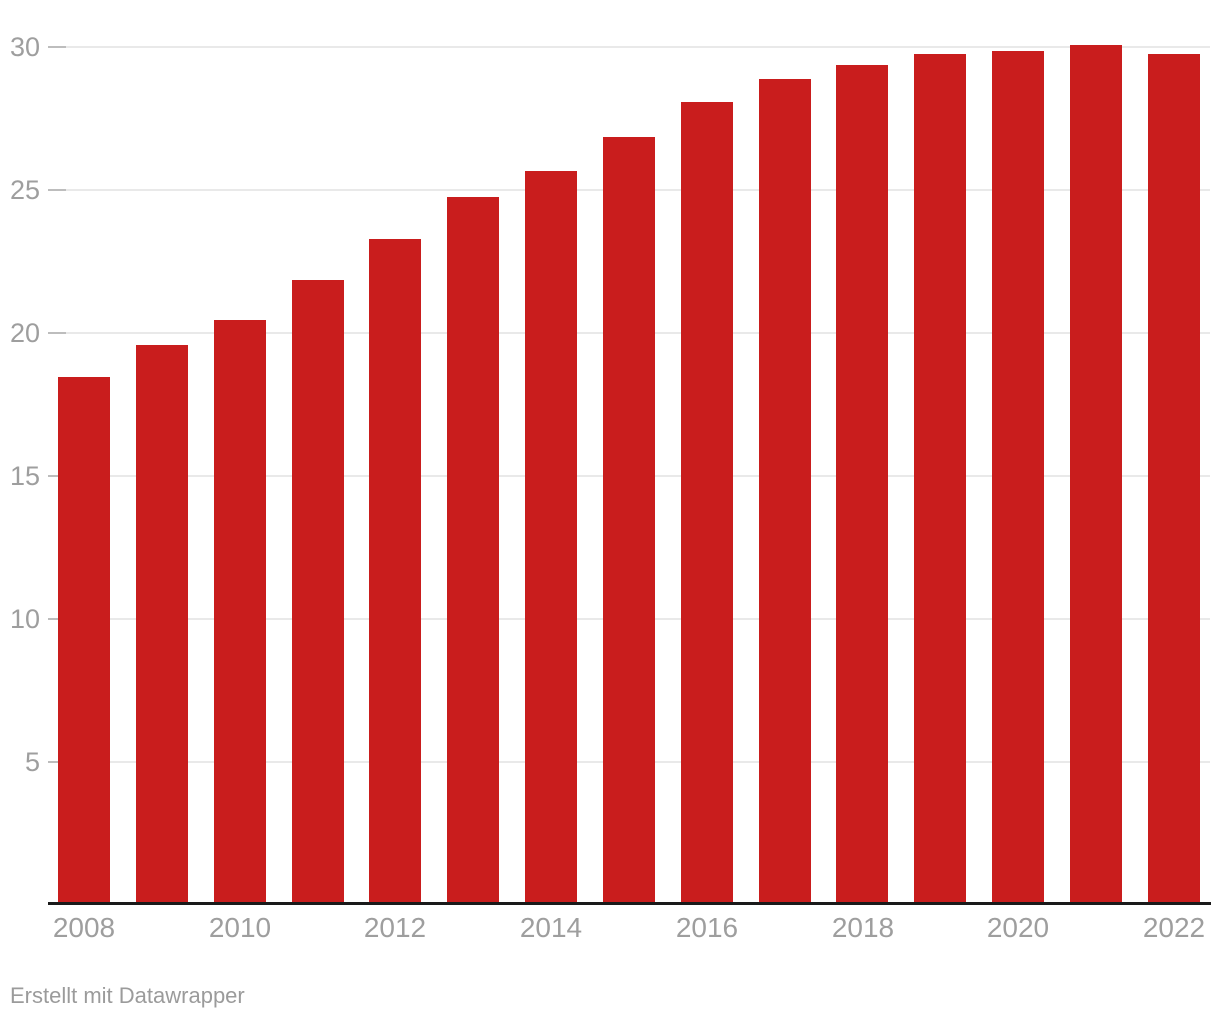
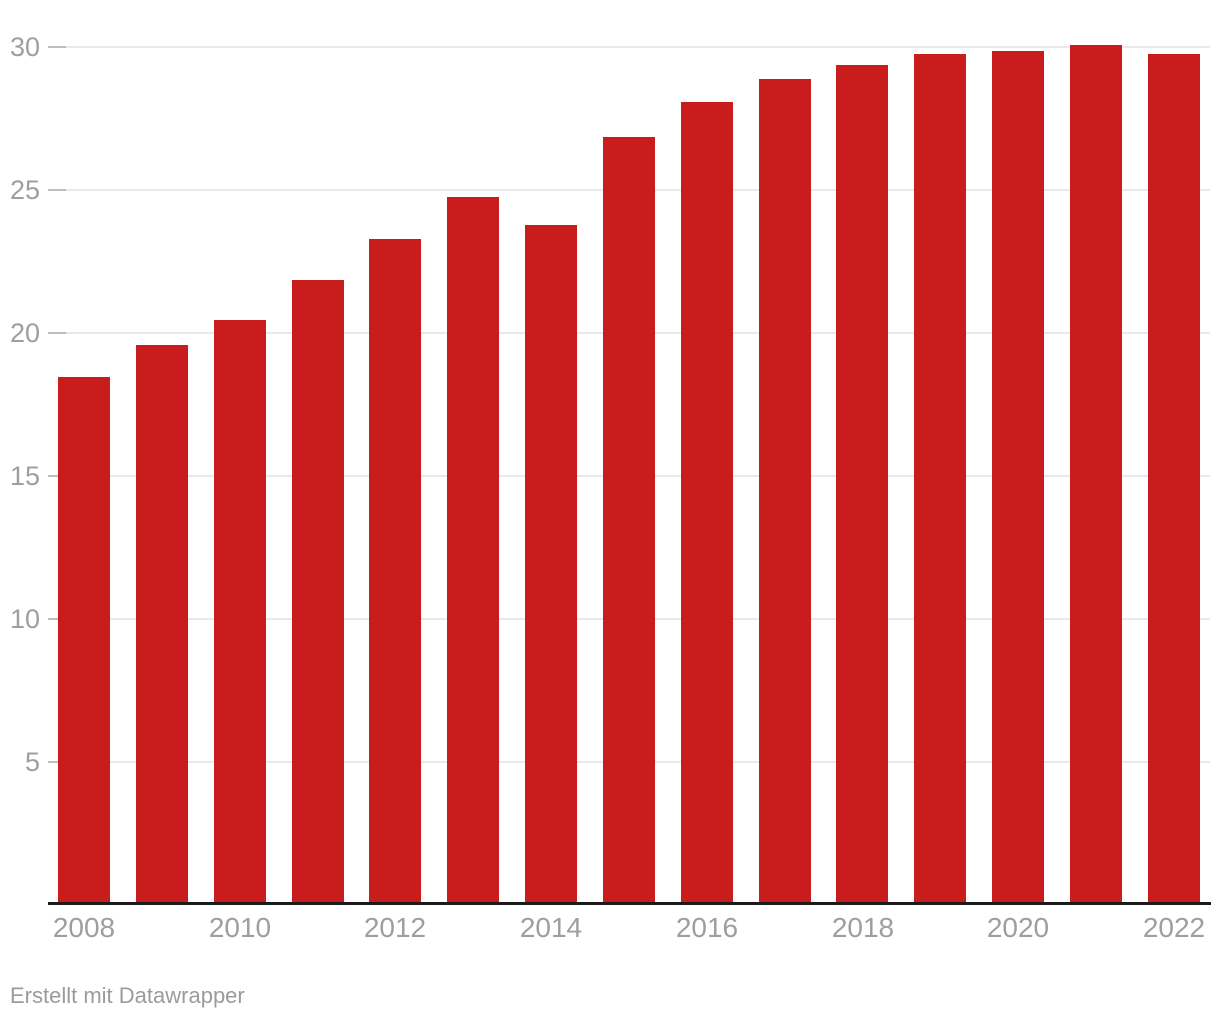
2014: 25.6 -> 23.7
